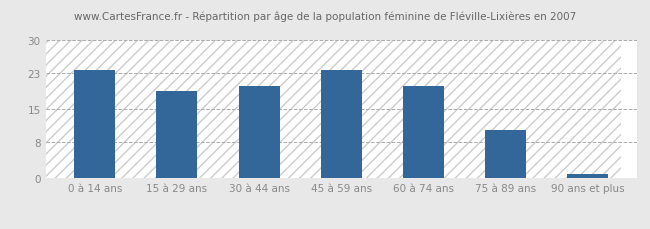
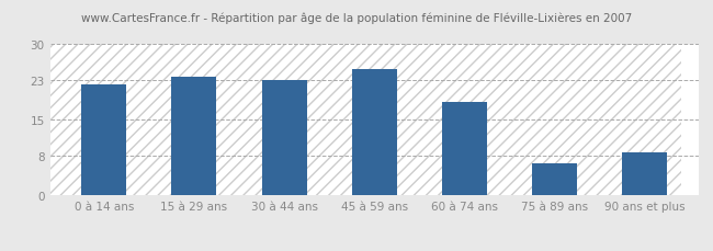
0 à 14 ans: 23.5 -> 22.0
15 à 29 ans: 19.0 -> 23.5
30 à 44 ans: 20.0 -> 23.0
45 à 59 ans: 23.5 -> 25.0
60 à 74 ans: 20.0 -> 18.5
75 à 89 ans: 10.5 -> 6.5
90 ans et plus: 1.0 -> 8.5
